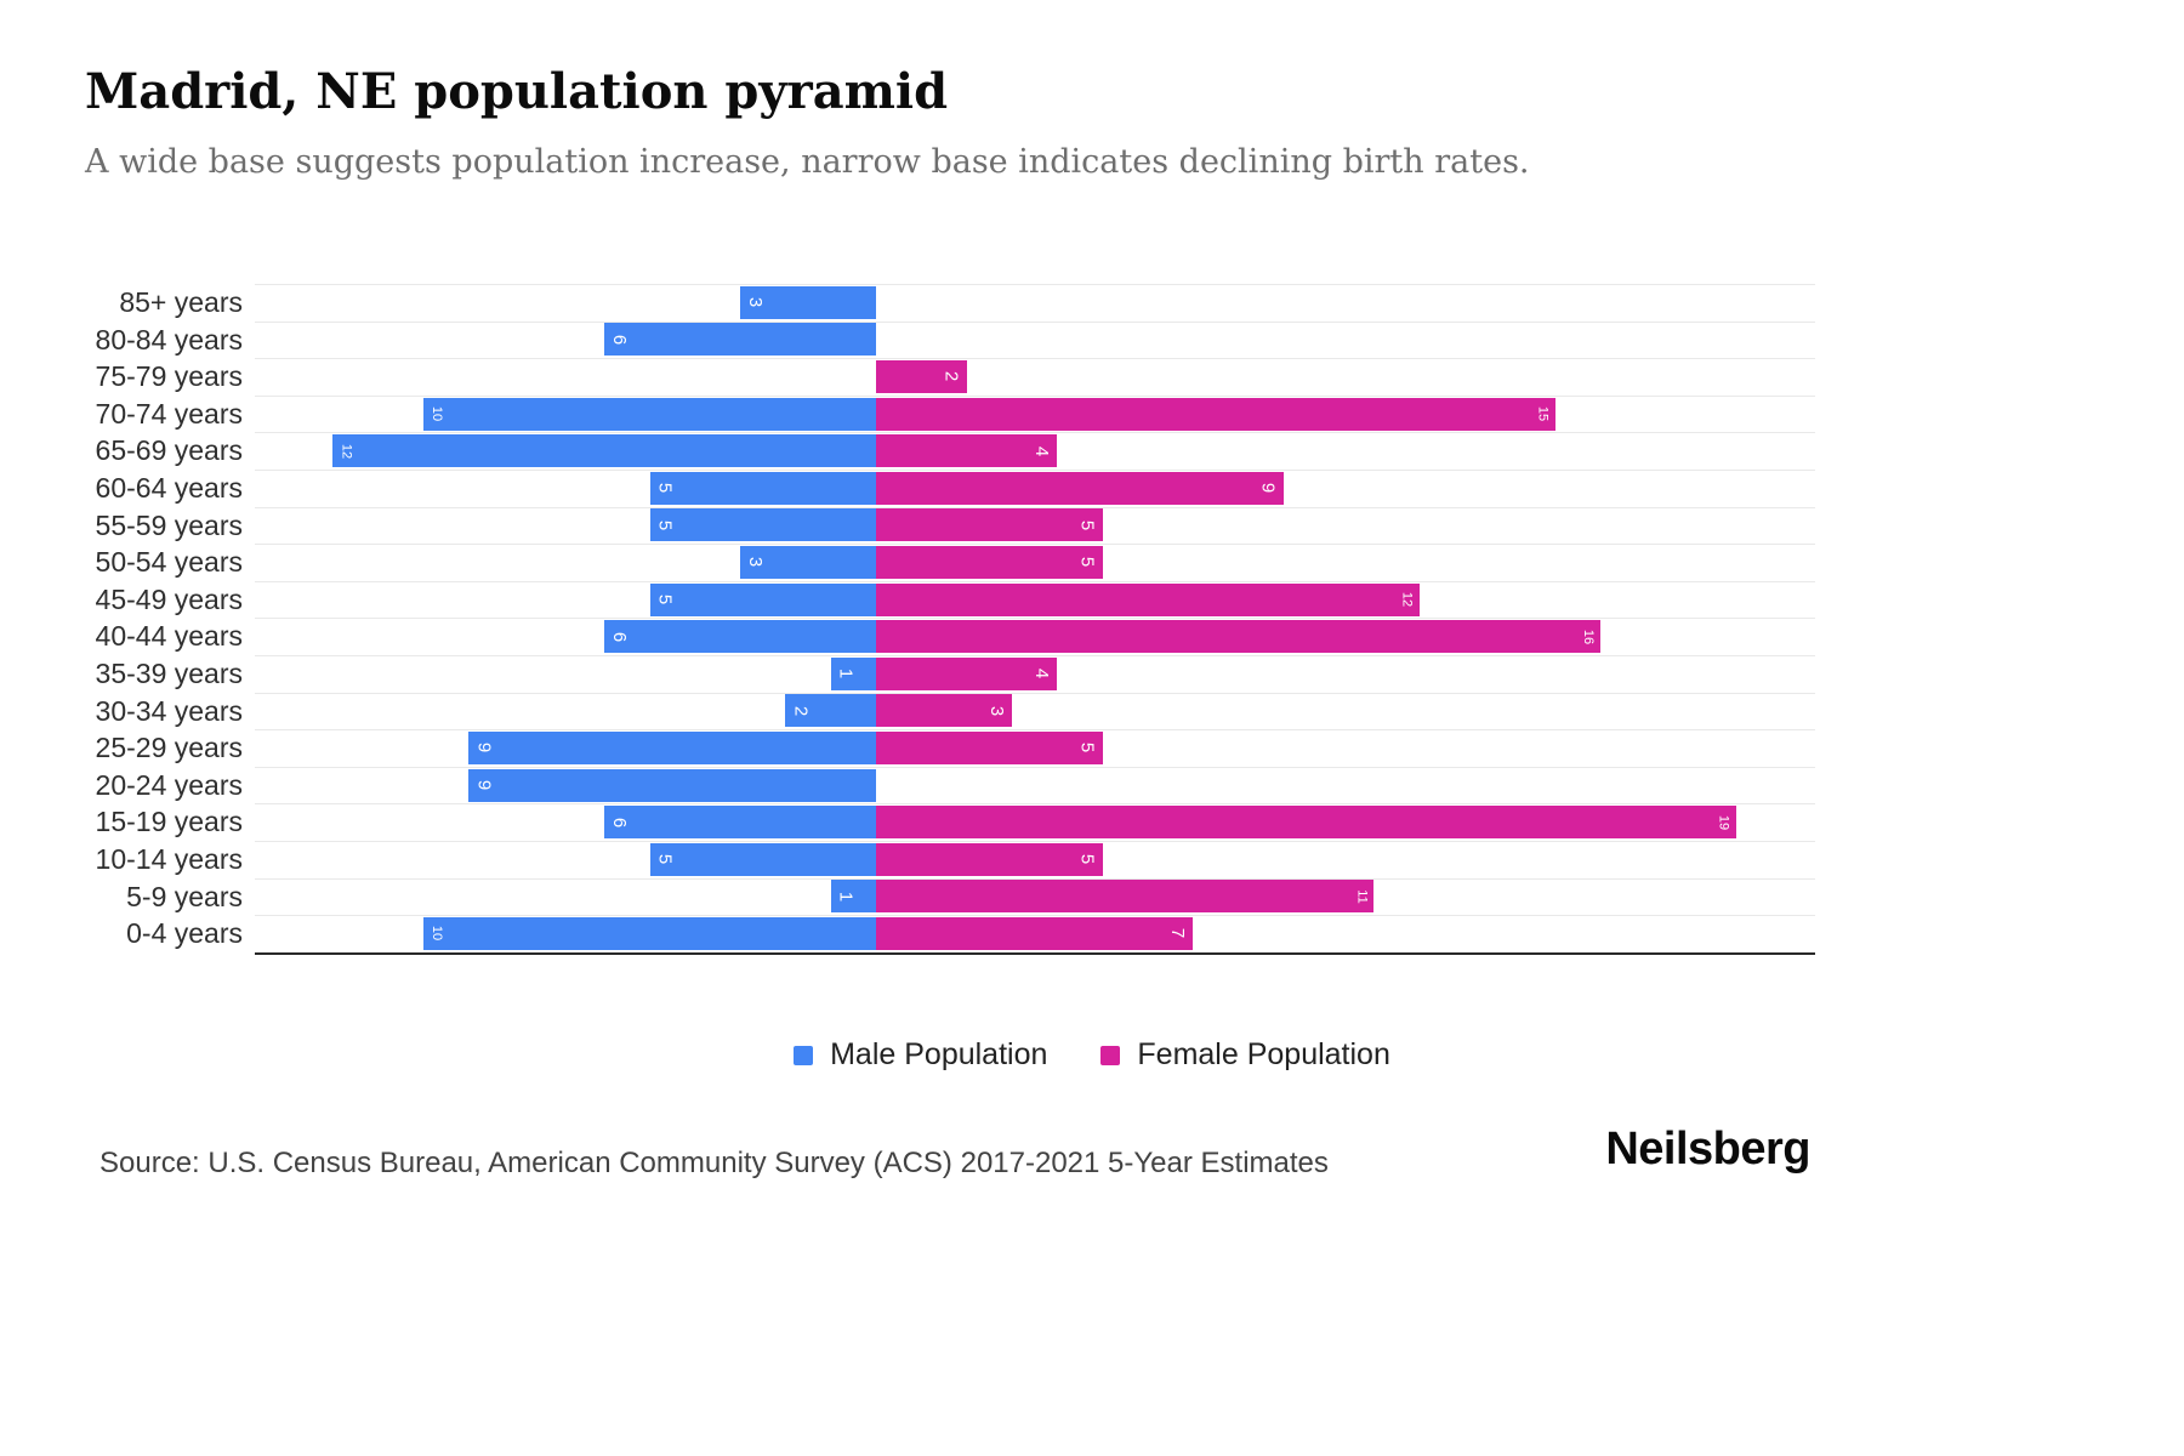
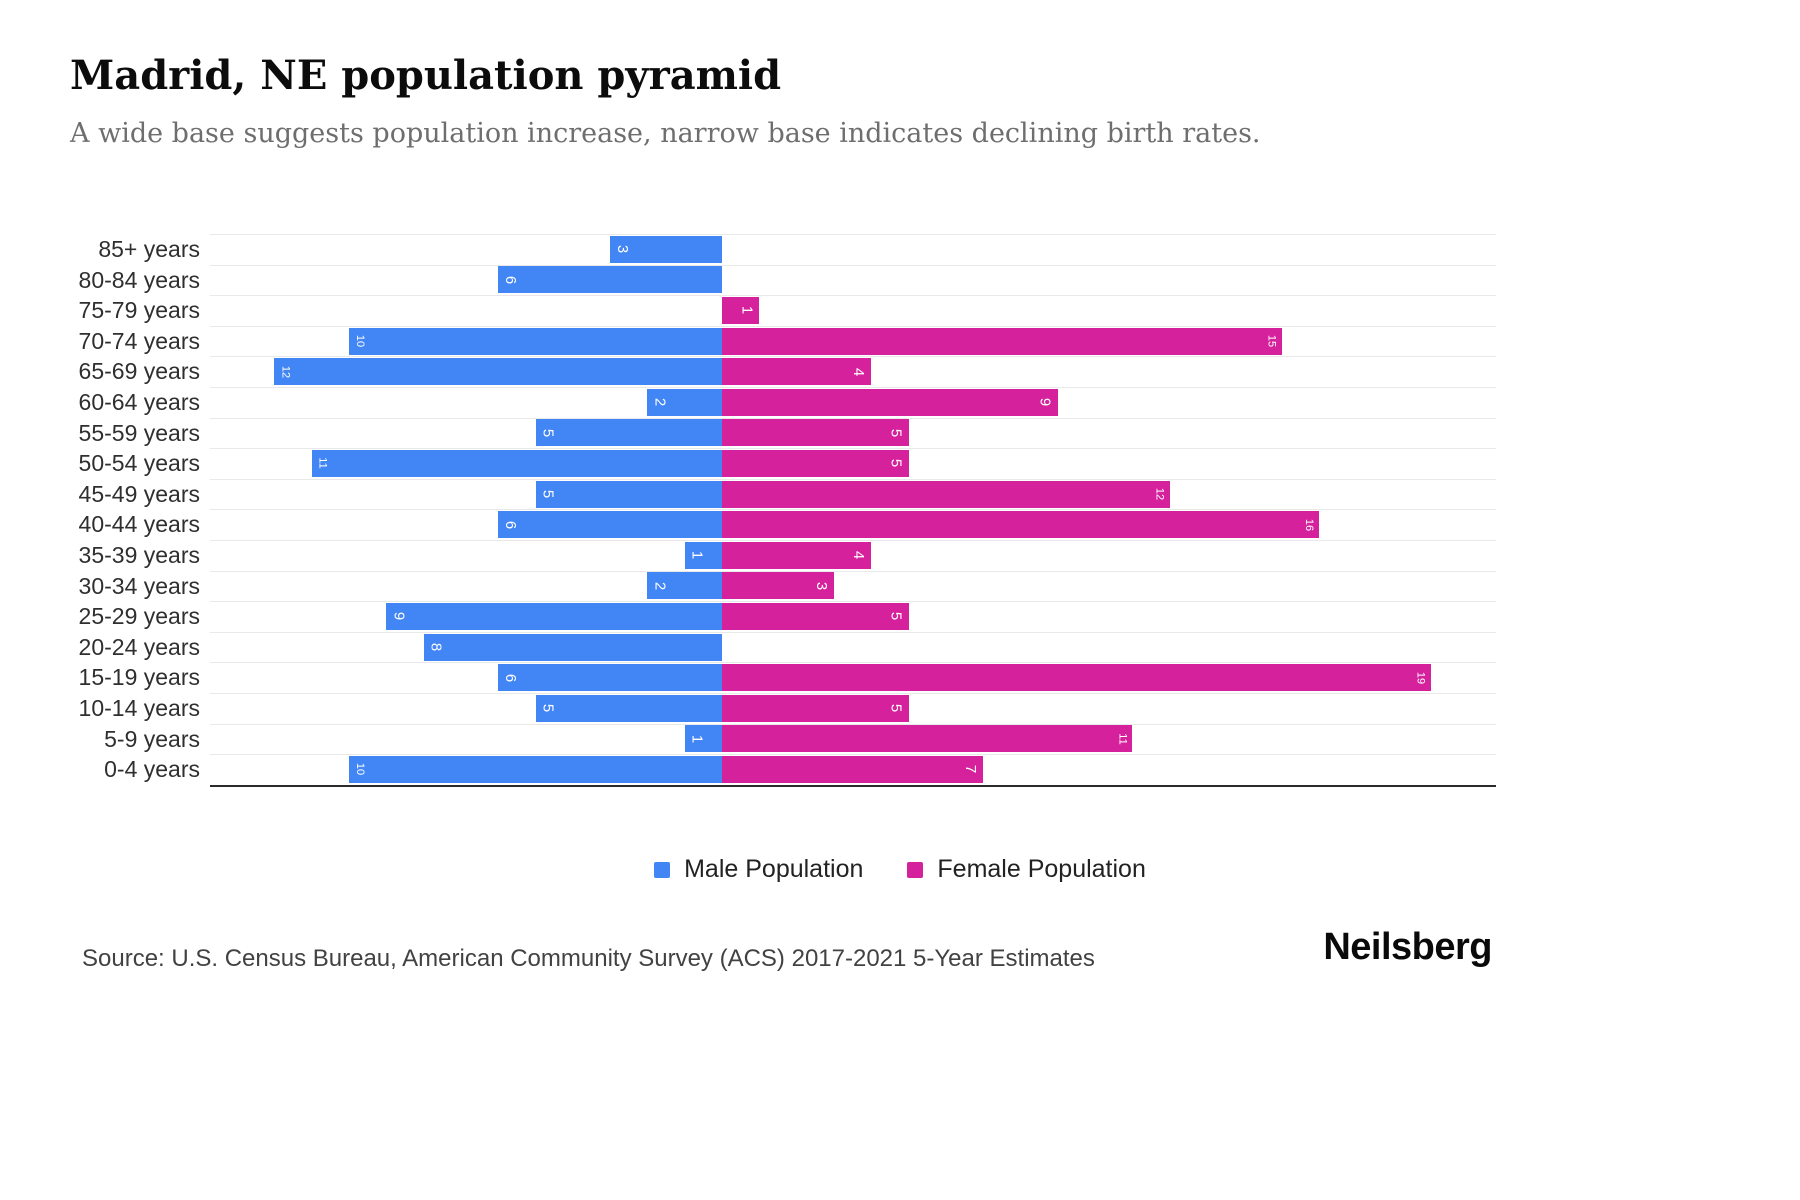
Female Population/75-79 years: 2 -> 1
Male Population/60-64 years: 5 -> 2
Male Population/50-54 years: 3 -> 11
Male Population/20-24 years: 9 -> 8
